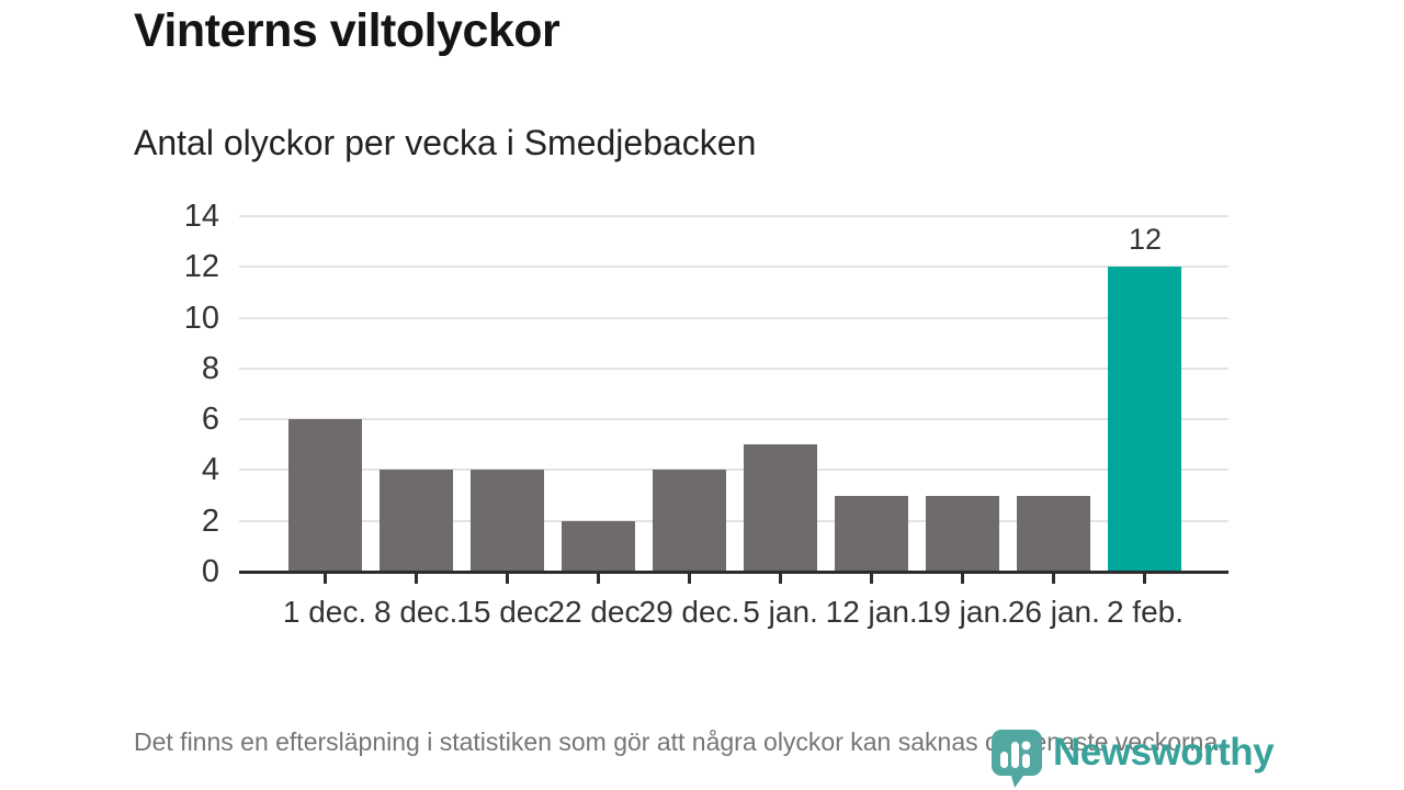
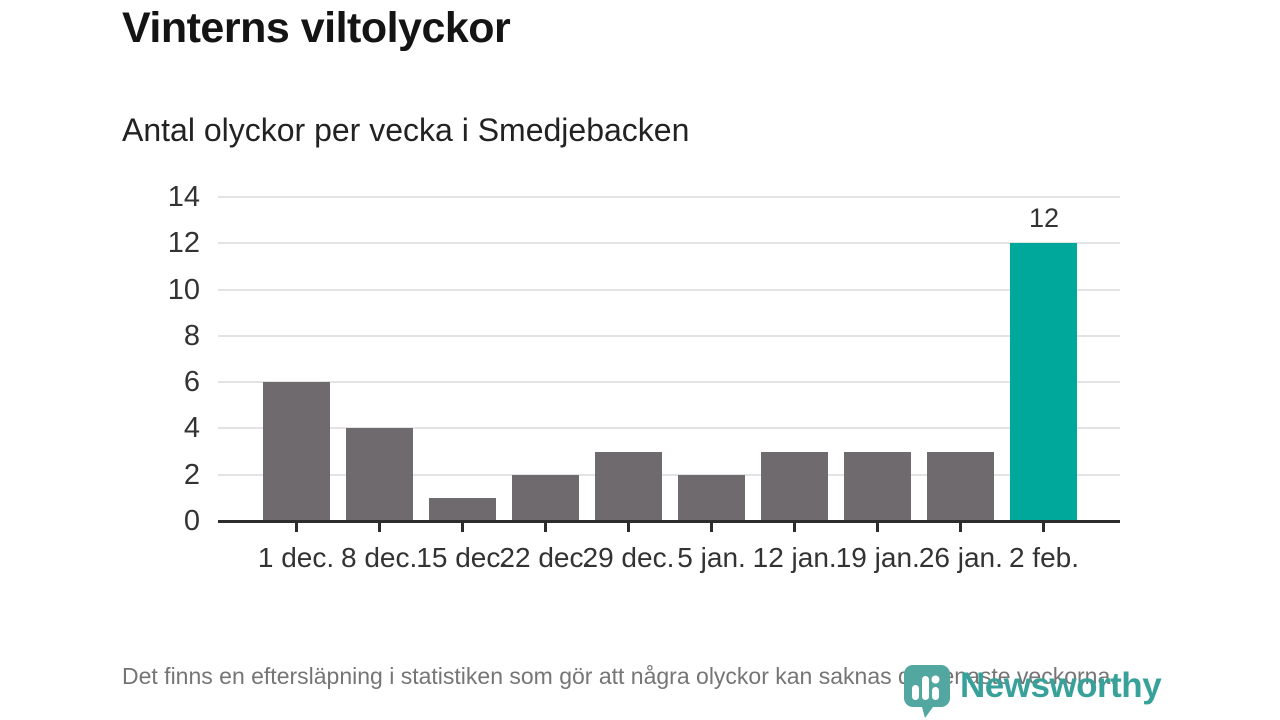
15 dec.: 4 -> 1
29 dec.: 4 -> 3
5 jan.: 5 -> 2
